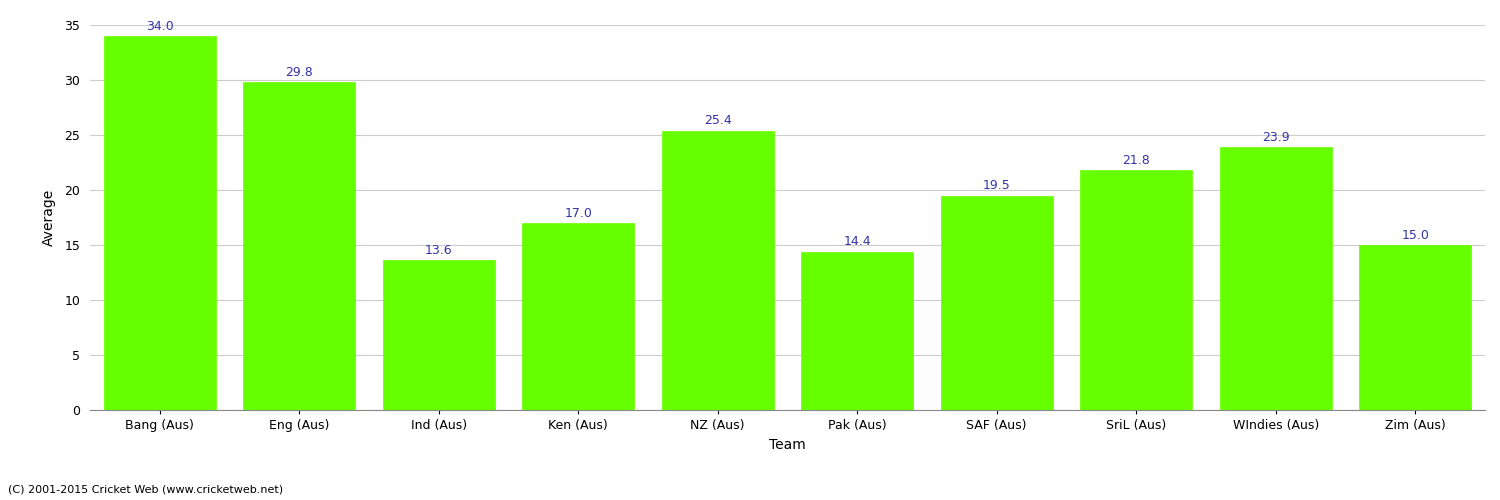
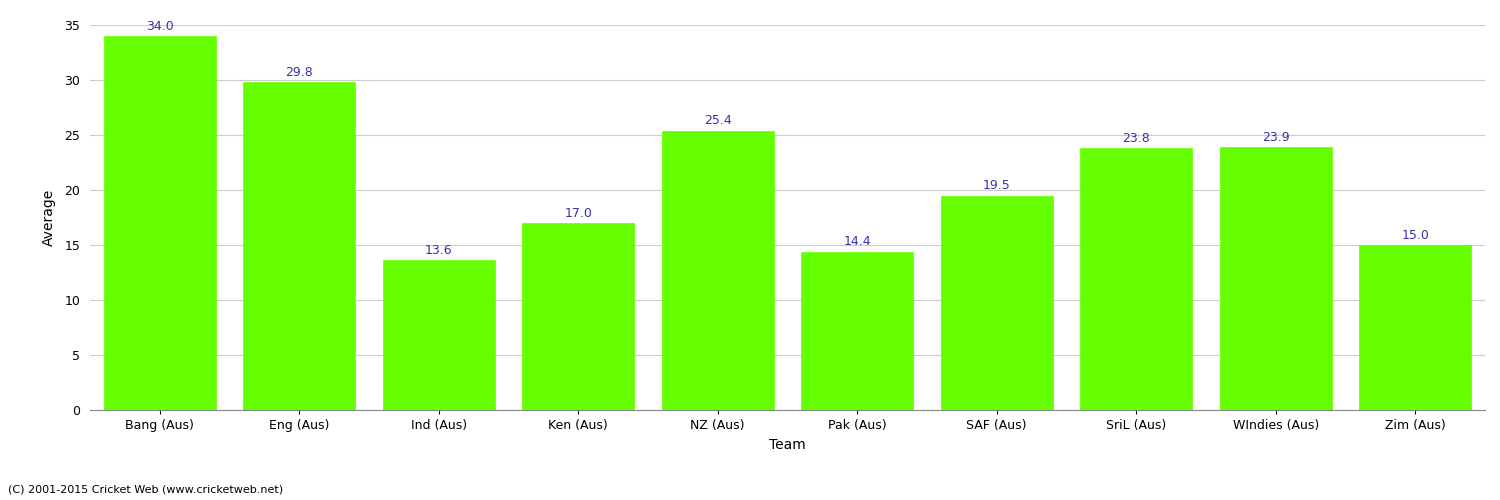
SriL (Aus): 21.8 -> 23.8
